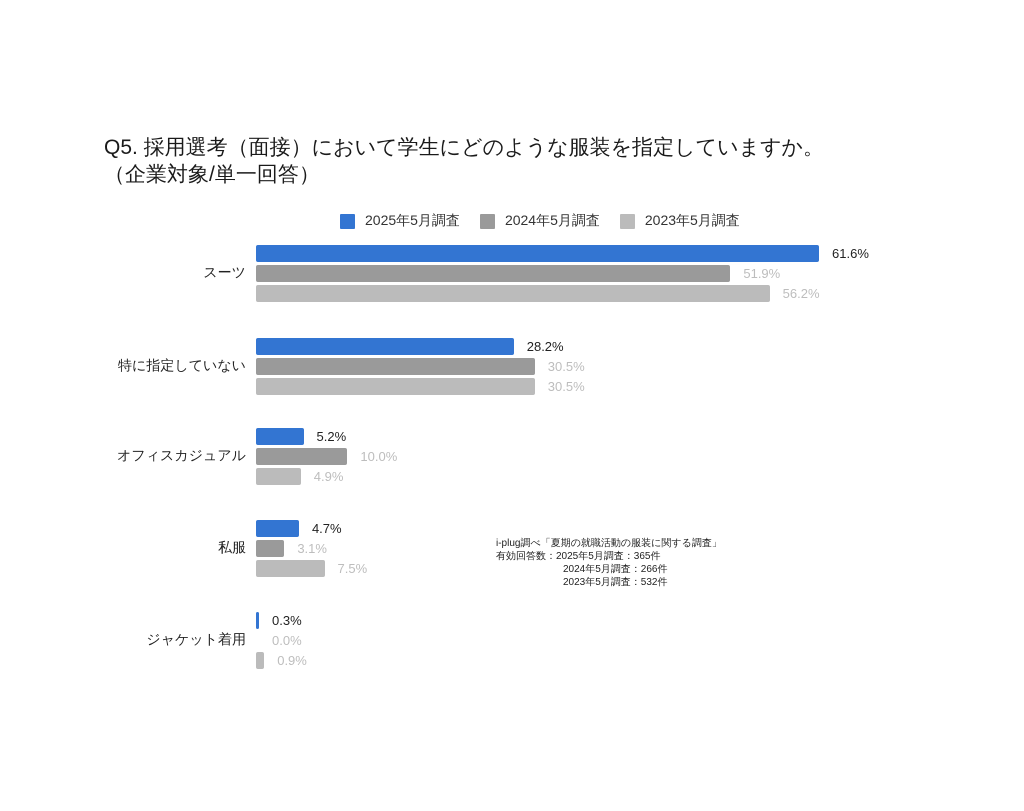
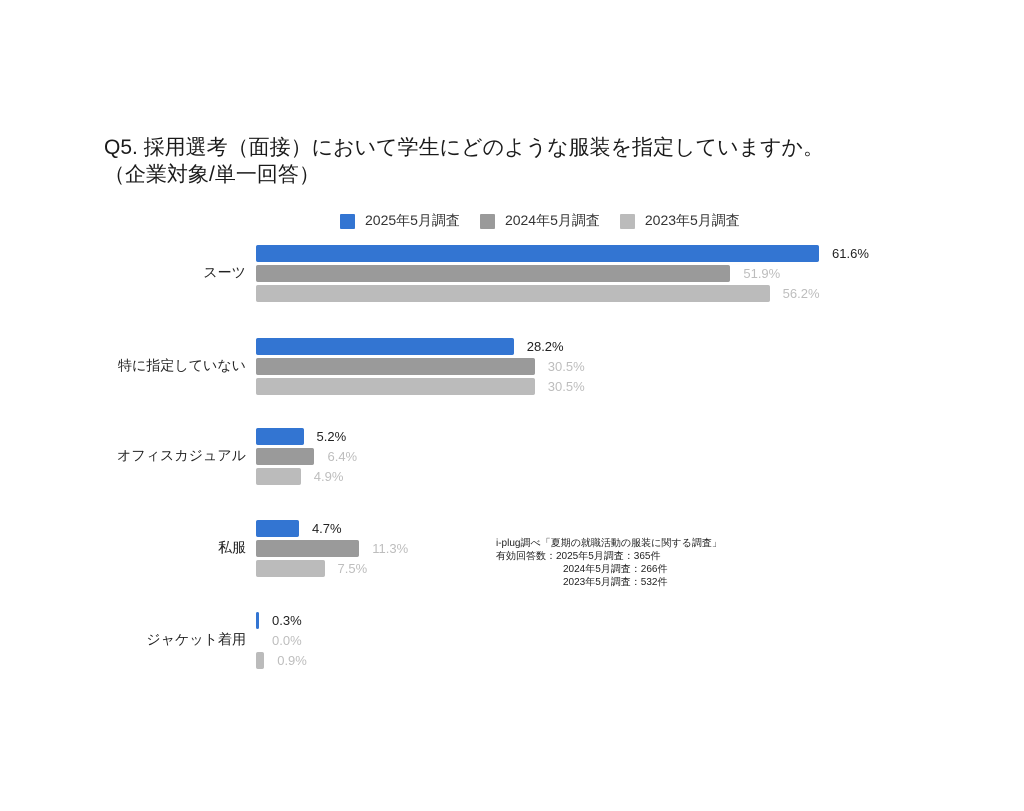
2024年5月調査/オフィスカジュアル: 10.0% -> 6.4%
2024年5月調査/私服: 3.1% -> 11.3%
